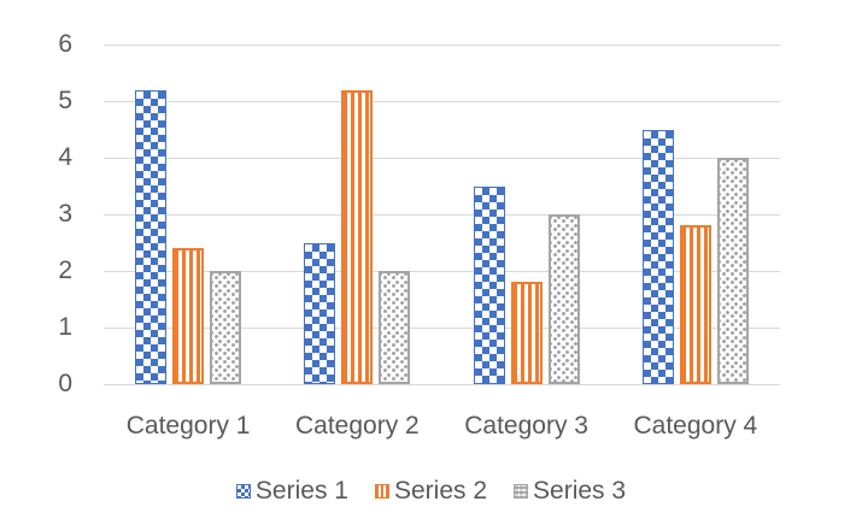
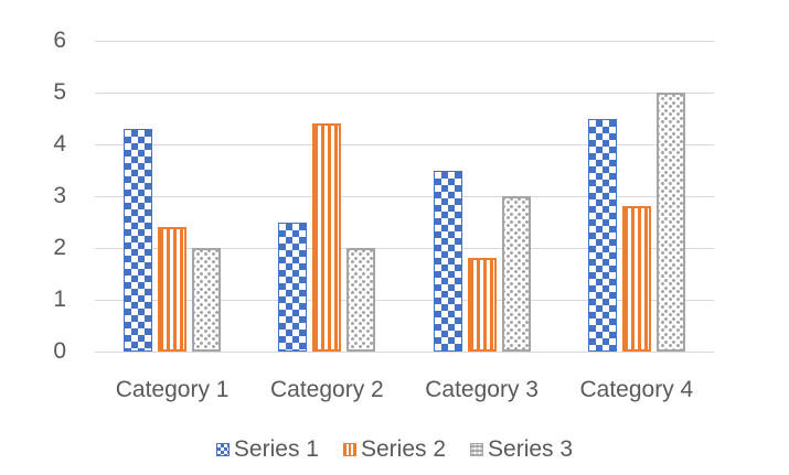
Series 1/Category 1: 5.2 -> 4.3
Series 2/Category 2: 5.2 -> 4.4
Series 3/Category 4: 4 -> 5
